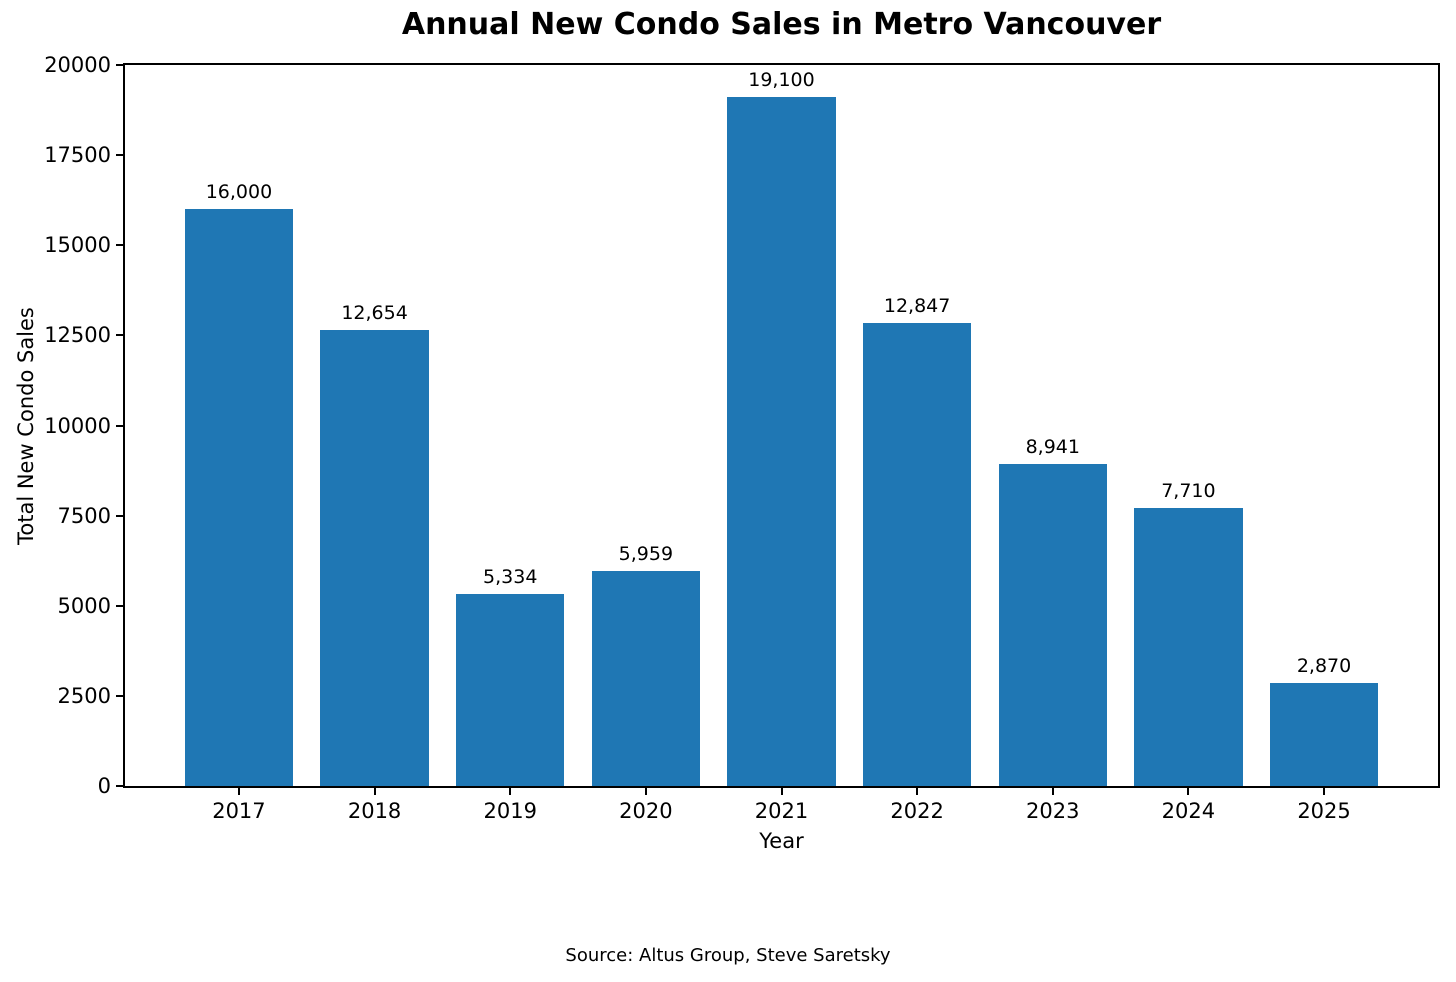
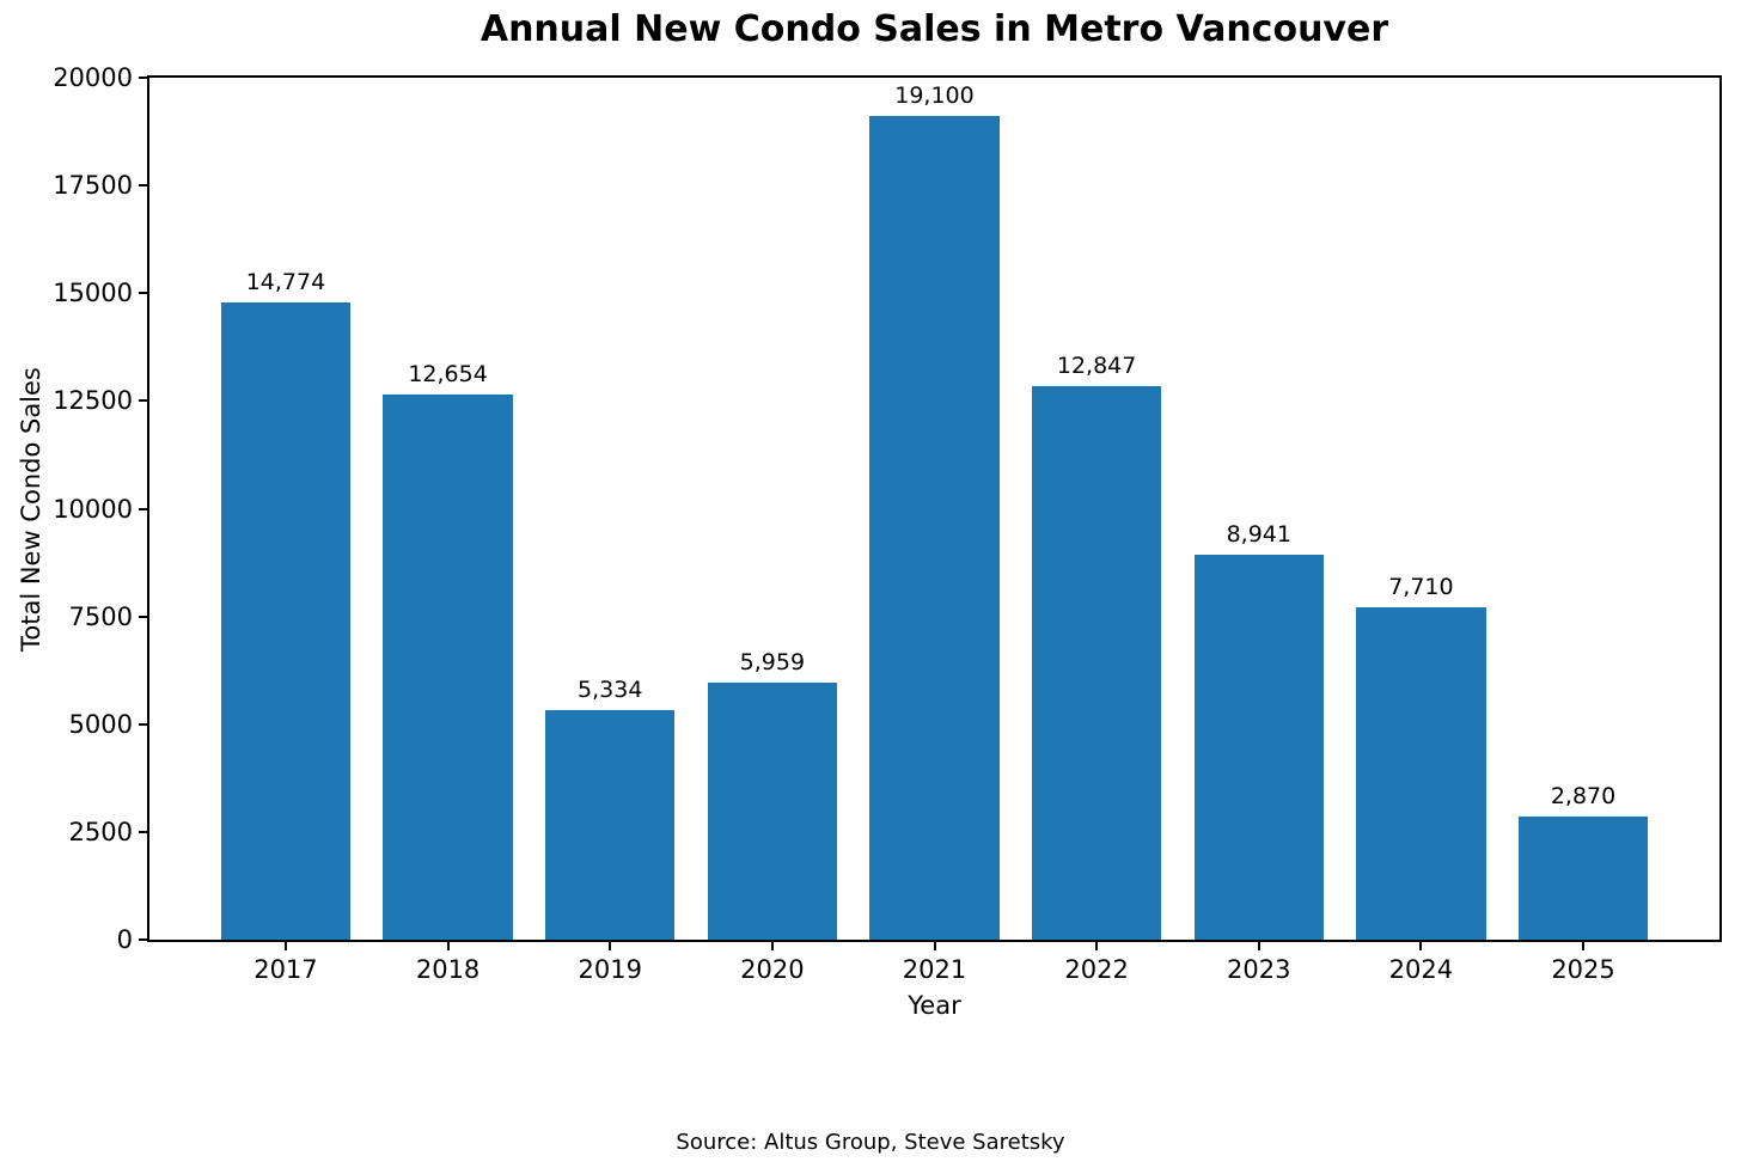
2017: 16,000 -> 14,774
